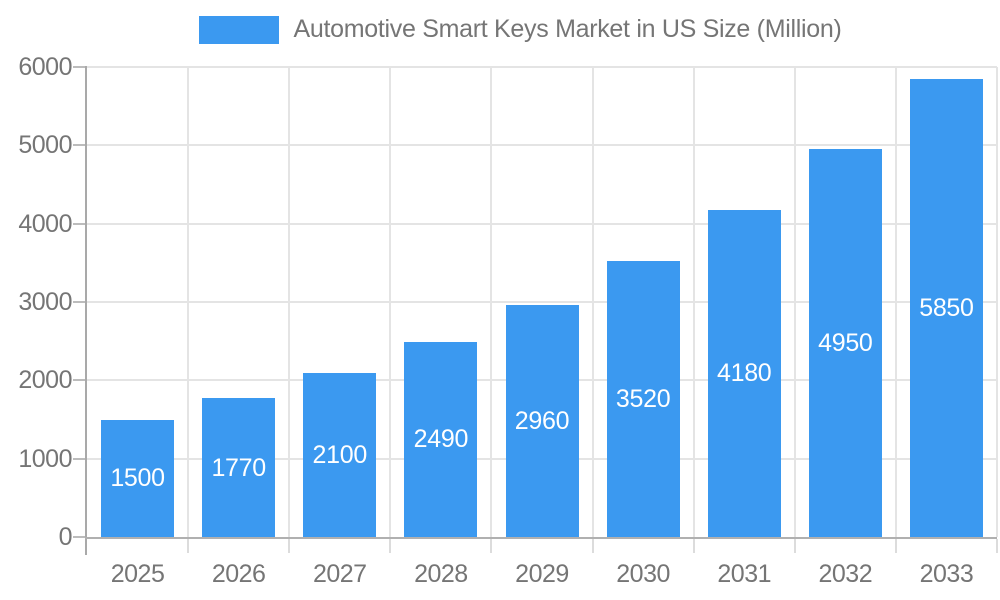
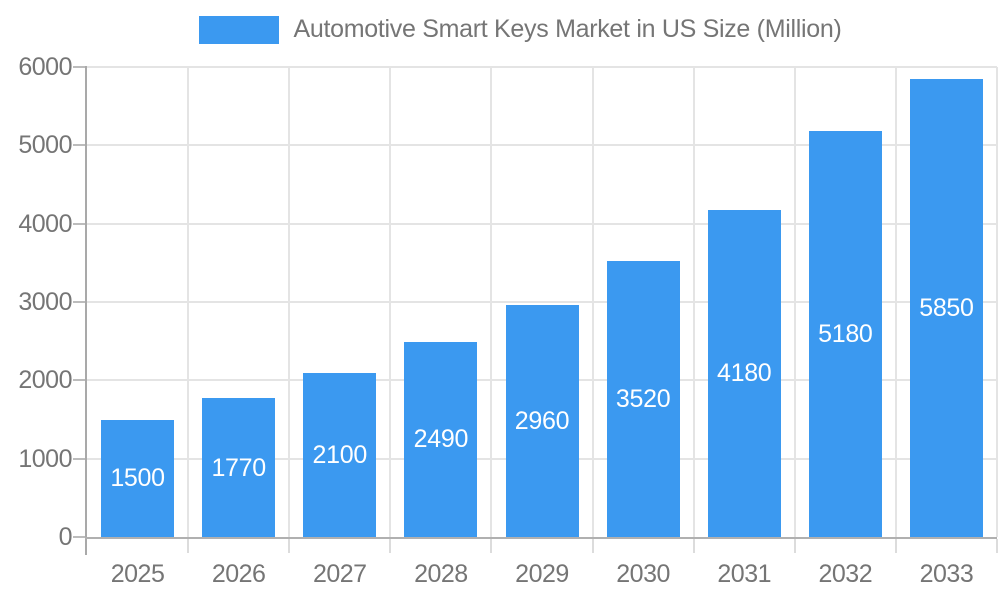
2032: 4950 -> 5180
